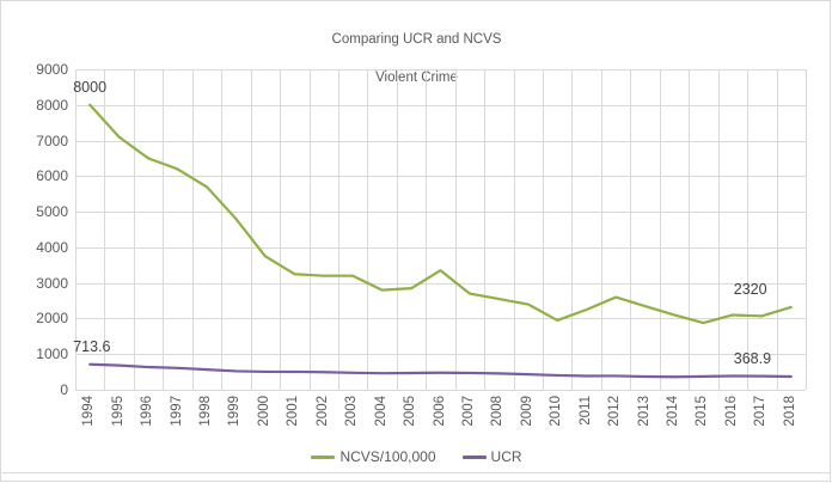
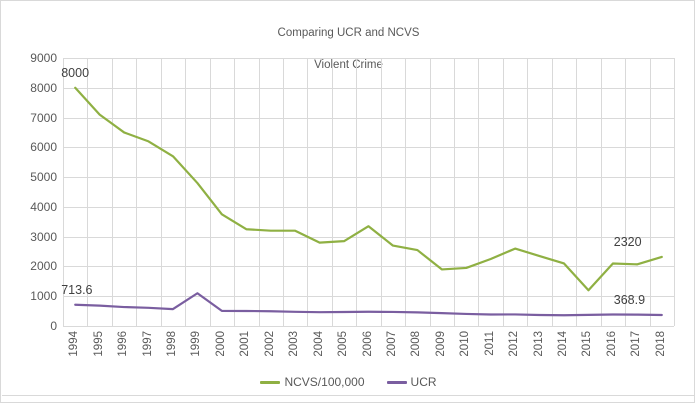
UCR/1999: 500 -> 1100
NCVS/100,000/2009: 2400 -> 1900
NCVS/100,000/2015: 1900 -> 1200
